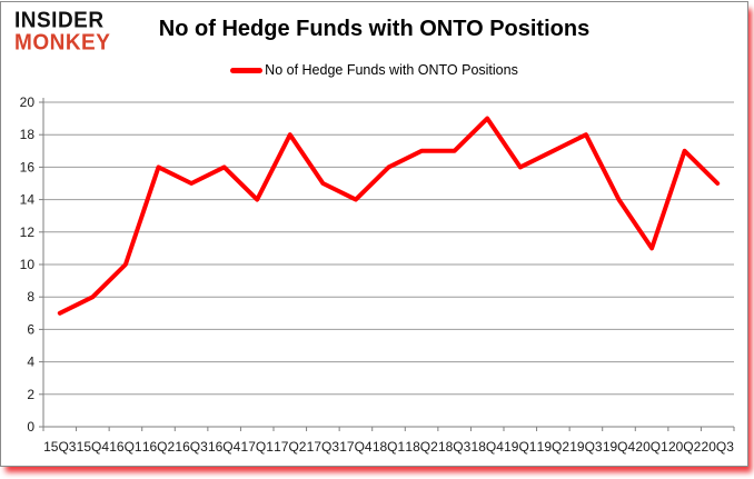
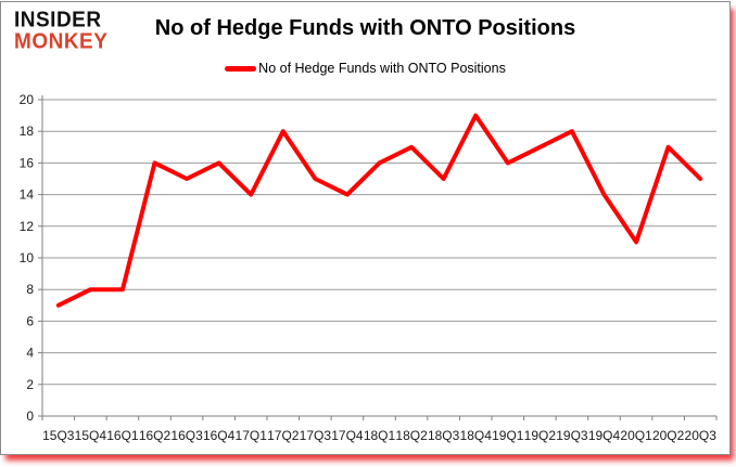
16Q1: 10 -> 8
18Q3: 17 -> 15
